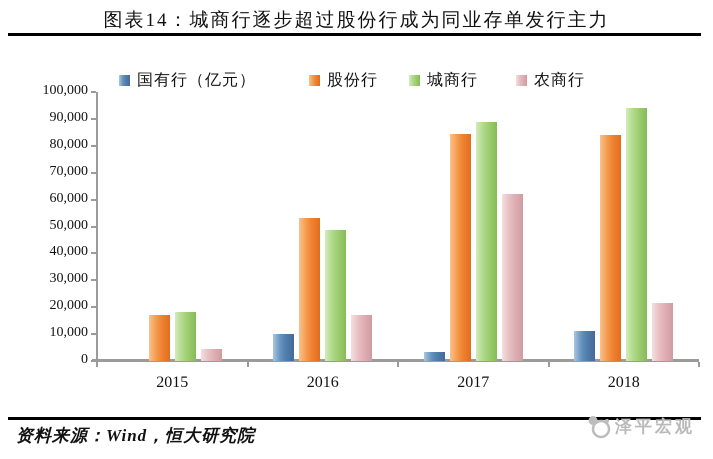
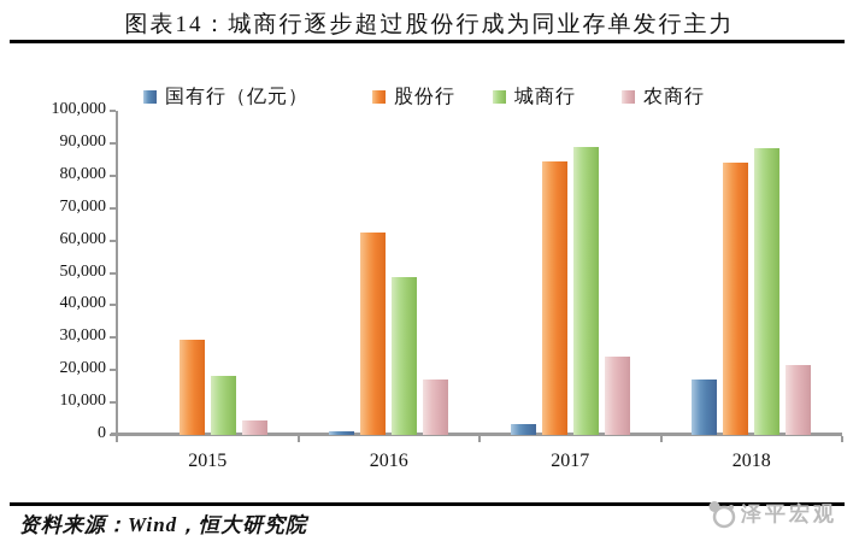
股份行/2015: 17000 -> 29000
国有行（亿元）/2016: 10000 -> 1000
股份行/2016: 53000 -> 62000
农商行/2017: 62000 -> 24000
国有行（亿元）/2018: 11000 -> 17000
城商行/2018: 94000 -> 88000
